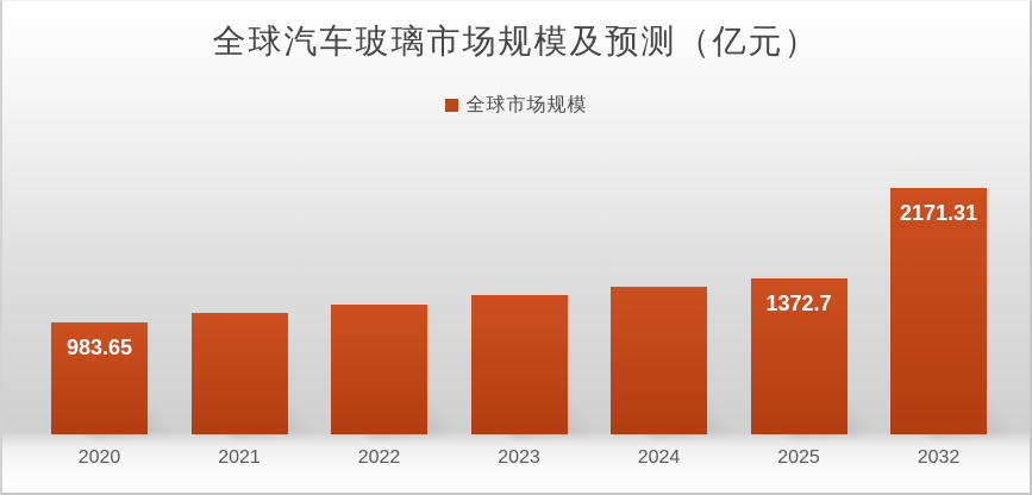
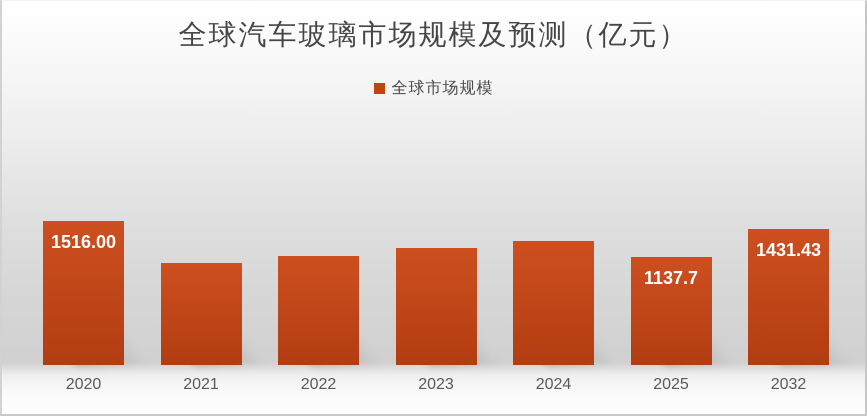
2020: 983.65 -> 1516.00
2025: 1372.7 -> 1137.7
2032: 2171.31 -> 1431.43
